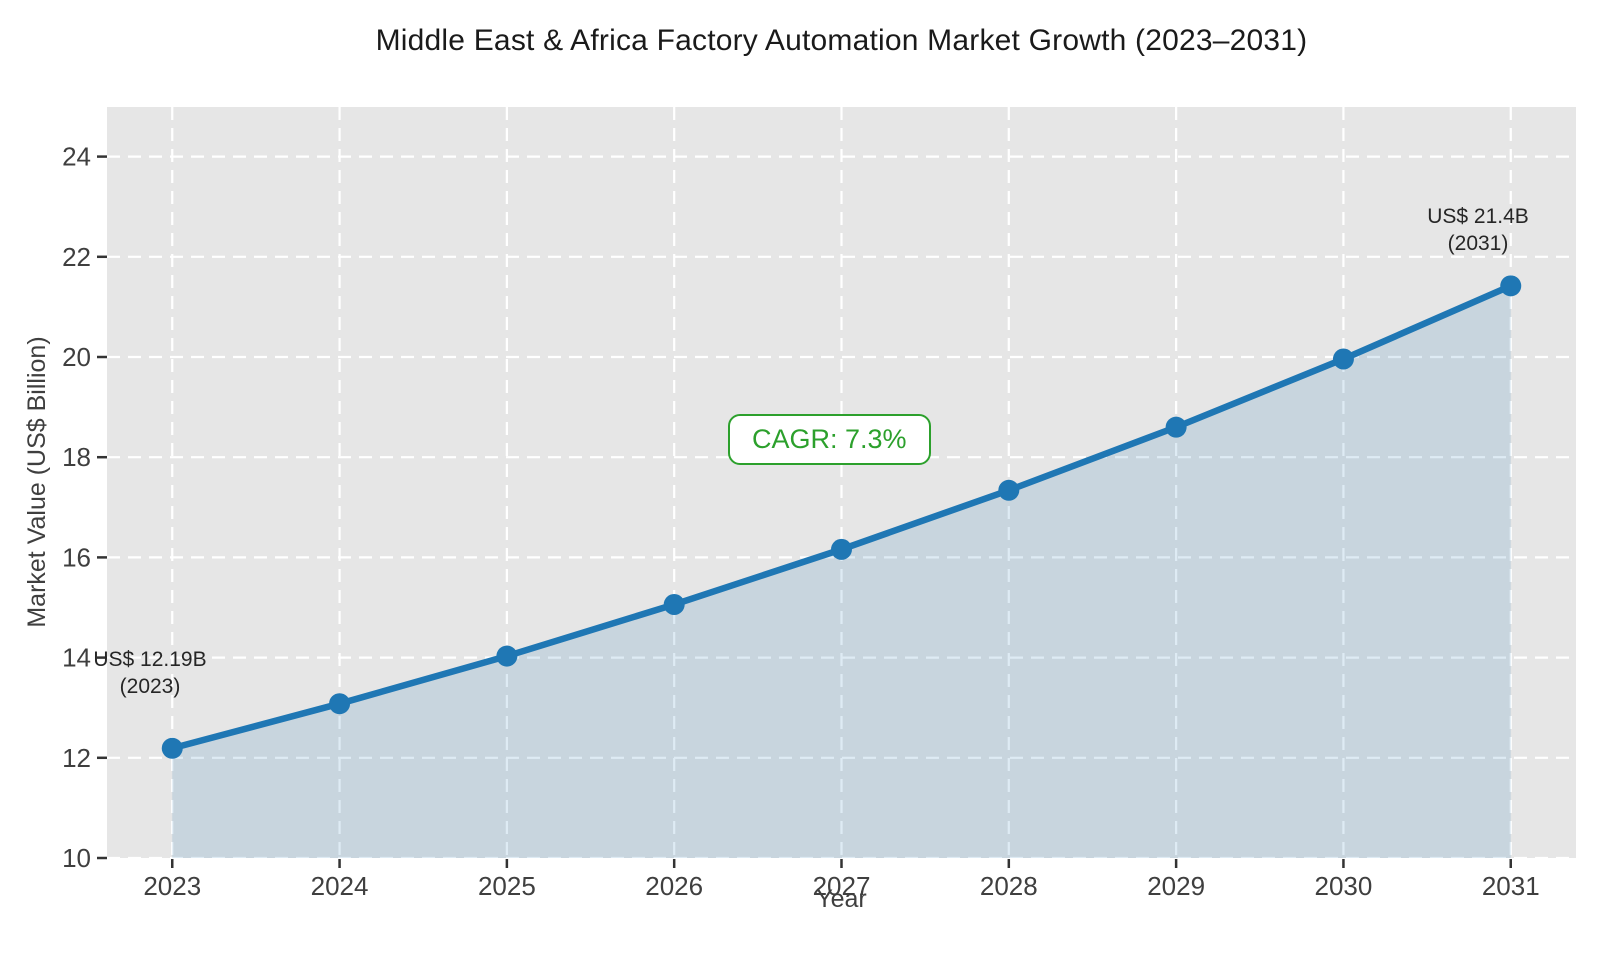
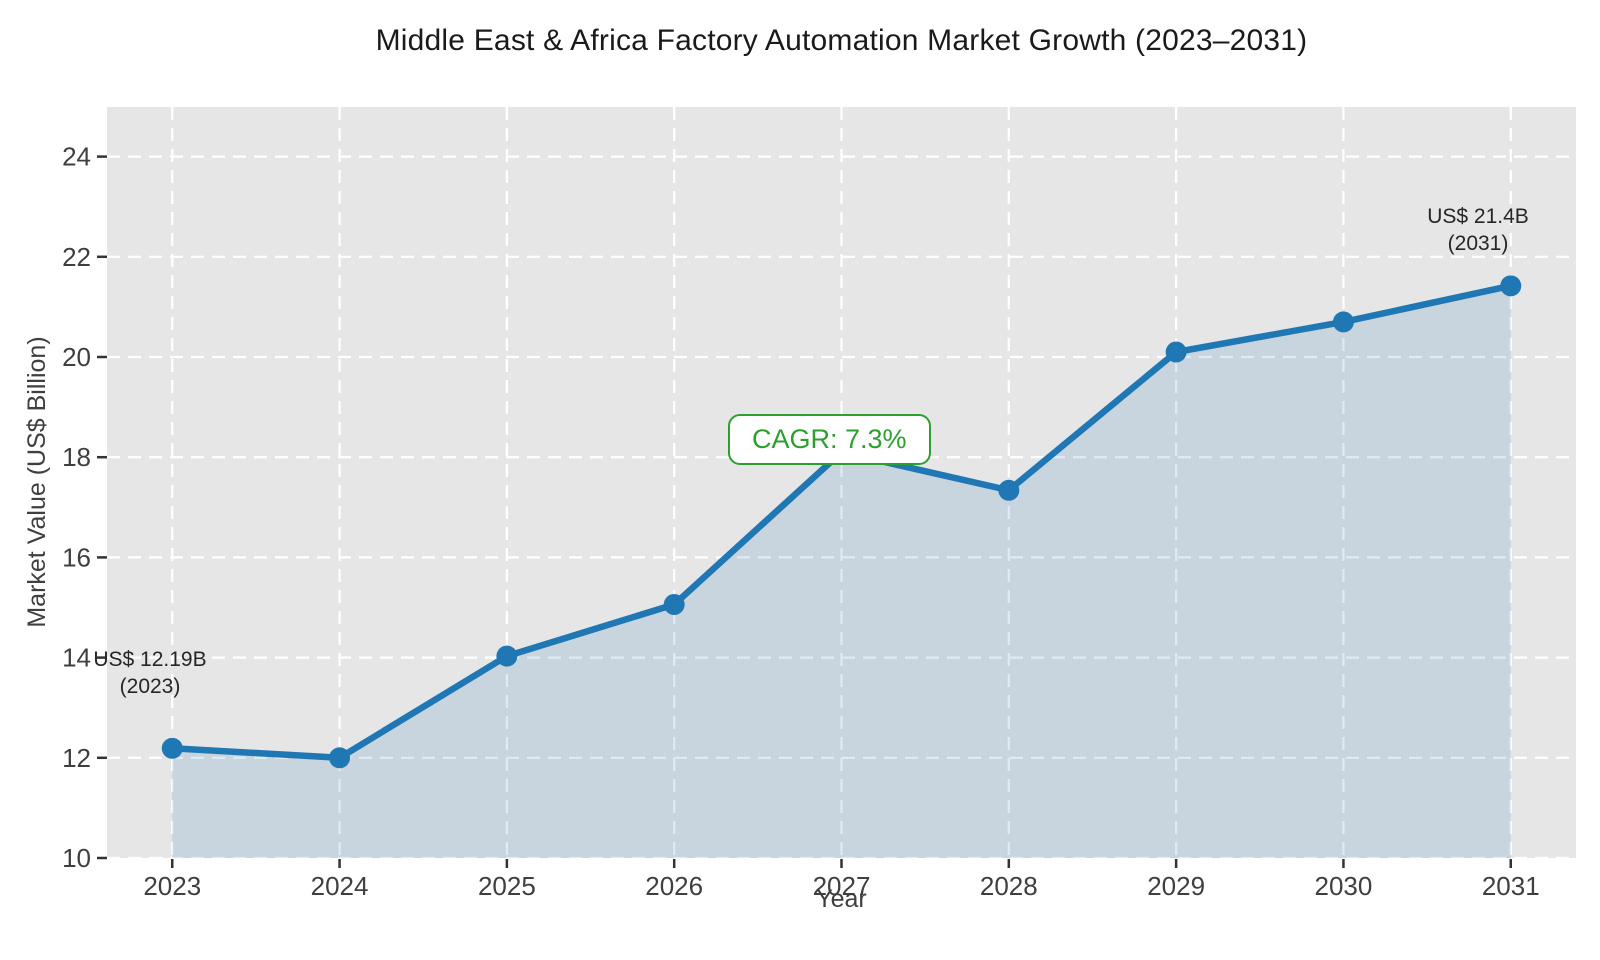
2024: 13.1 -> 12.0
2027: 16.2 -> 18.1
2029: 18.6 -> 20.1
2030: 20.0 -> 20.7
